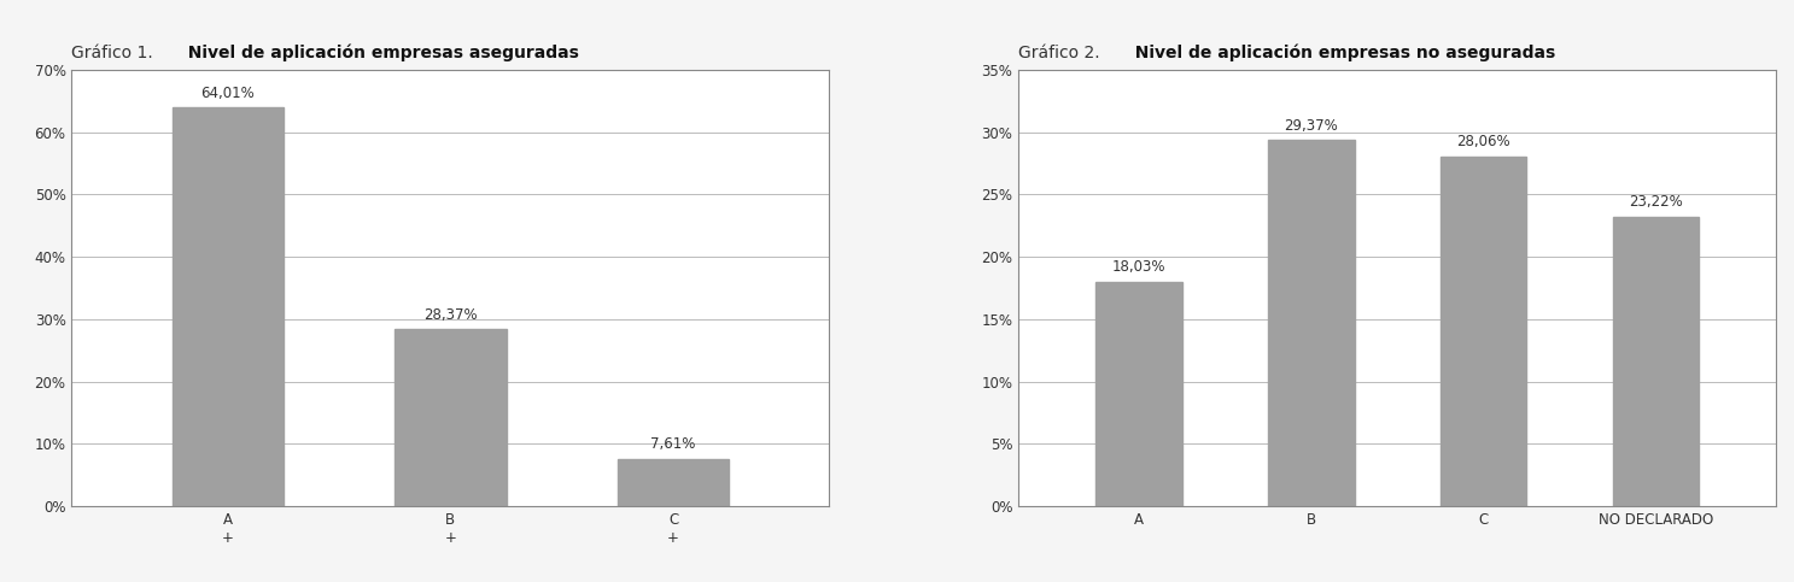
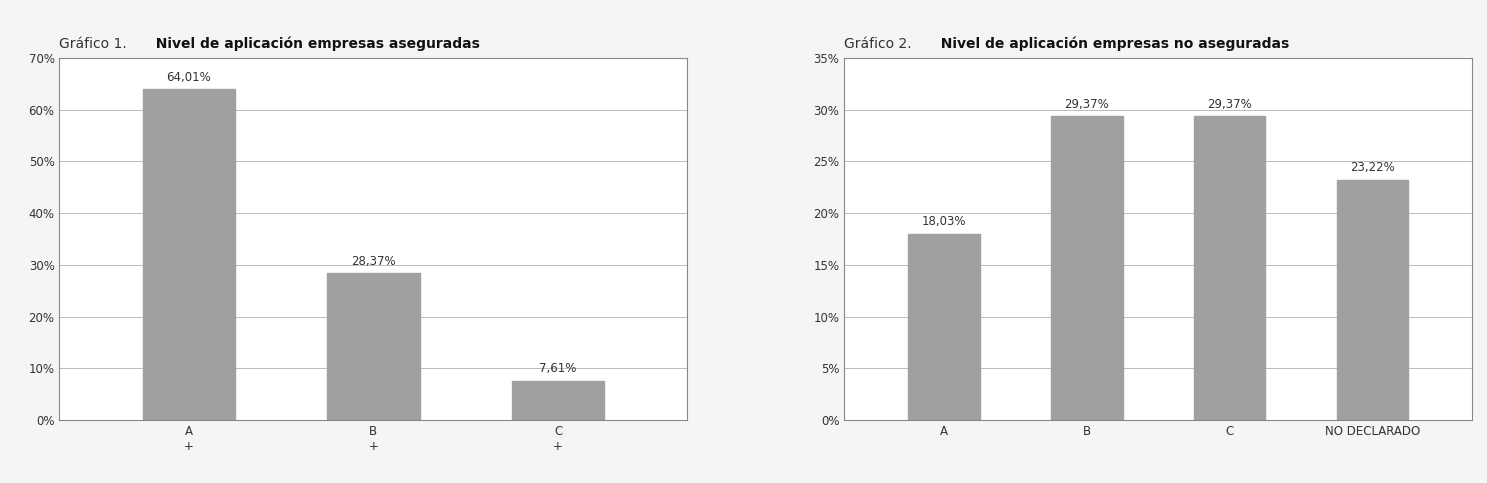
C: 28,06% -> 29,37%
